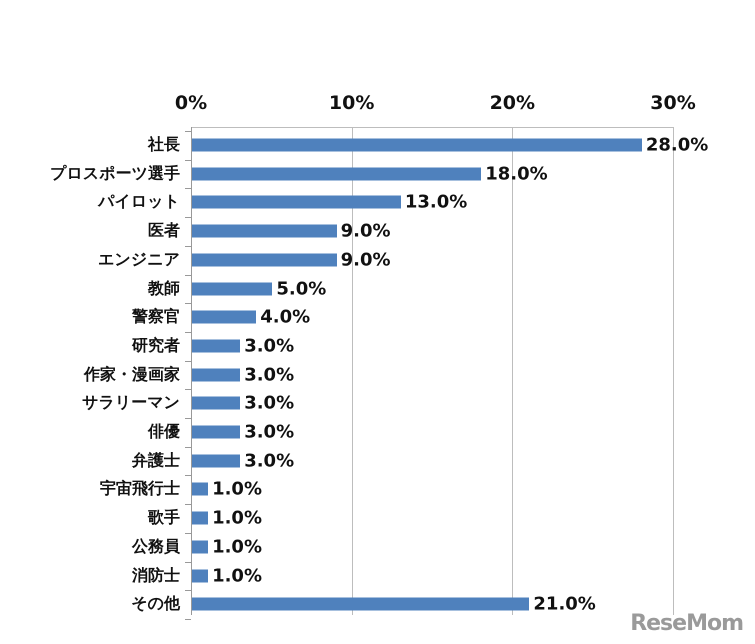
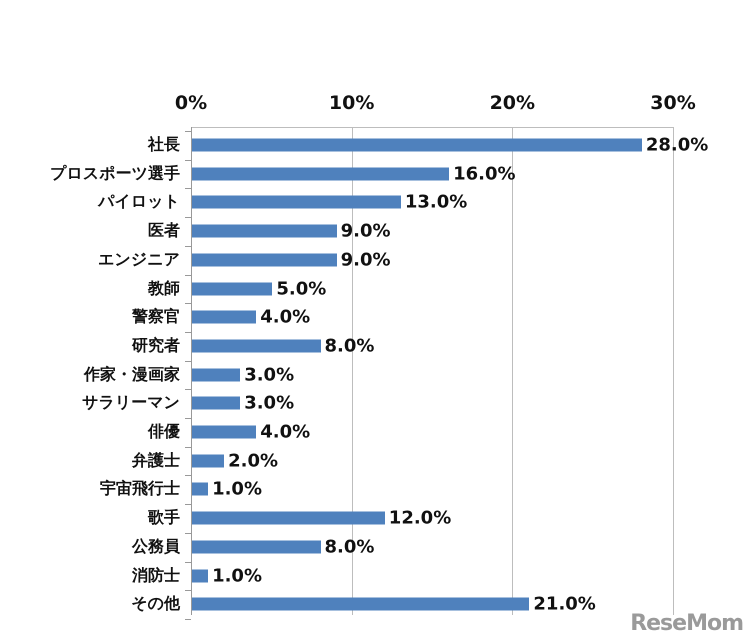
プロスポーツ選手: 18.0% -> 16.0%
研究者: 3.0% -> 8.0%
俳優: 3.0% -> 4.0%
弁護士: 3.0% -> 2.0%
歌手: 1.0% -> 12.0%
公務員: 1.0% -> 8.0%
